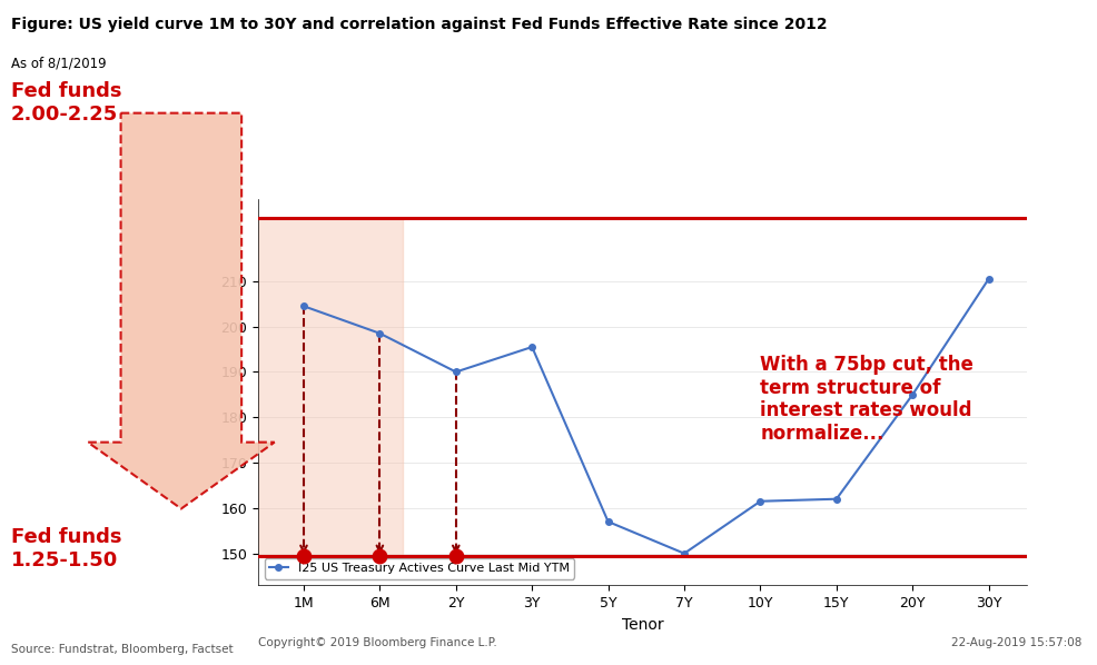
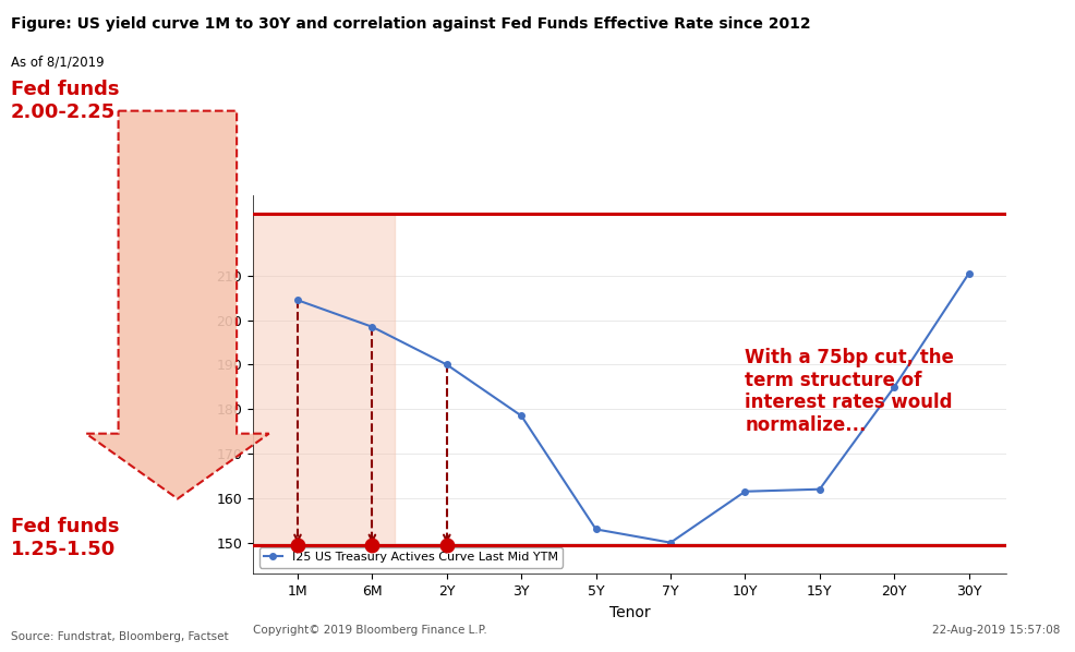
3Y: 195.5 -> 178.5
5Y: 157.0 -> 153.0
